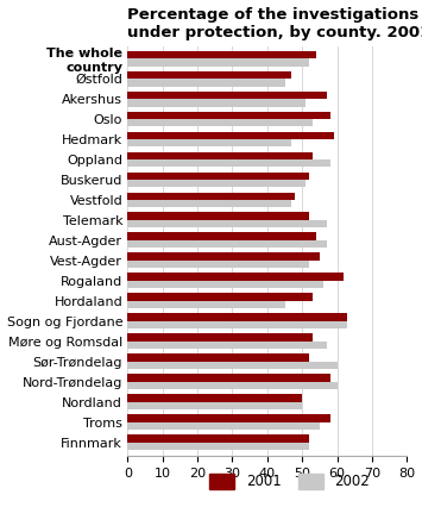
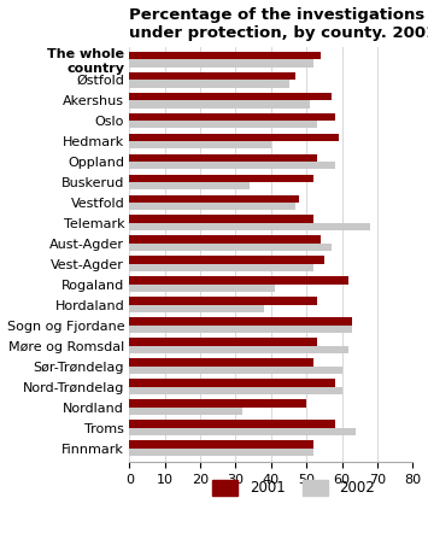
2002/Hedmark: 47 -> 40
2002/Buskerud: 51 -> 34
2002/Telemark: 57 -> 68
2002/Rogaland: 56 -> 41
2002/Hordaland: 45 -> 38
2002/Møre og Romsdal: 57 -> 62
2002/Nordland: 50 -> 32
2002/Troms: 55 -> 64
